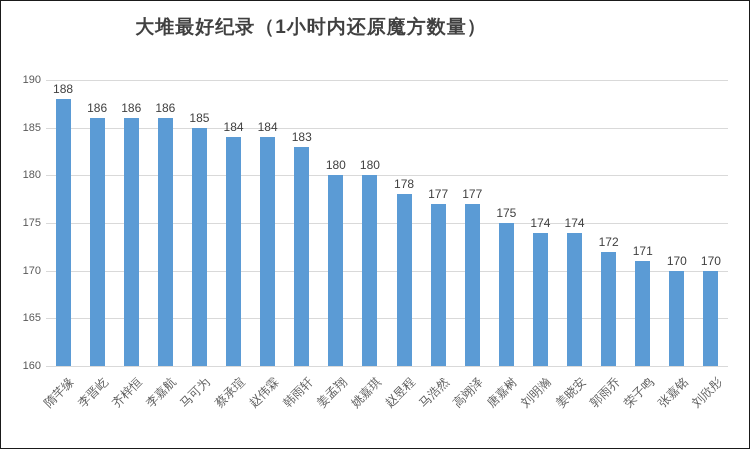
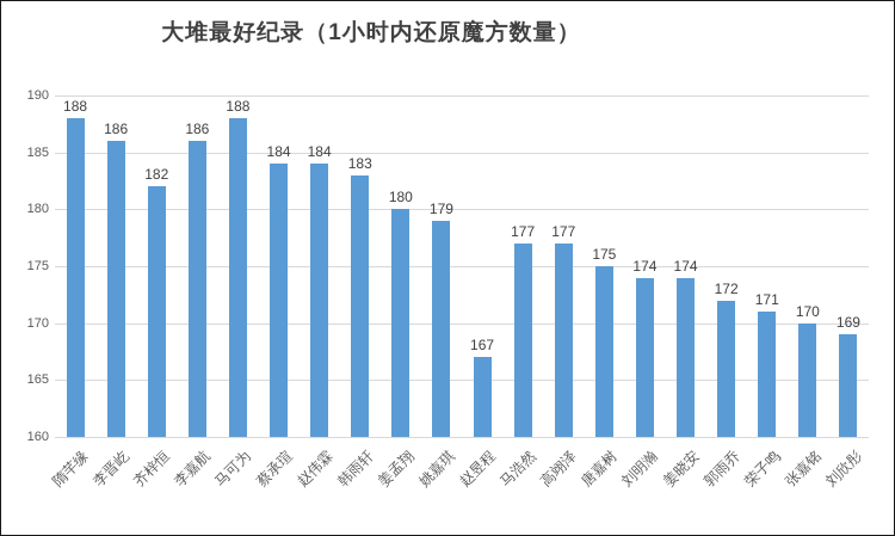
齐梓恒: 186 -> 182
马可为: 185 -> 188
姚嘉琪: 180 -> 179
赵昱程: 178 -> 167
刘欣彤: 170 -> 169
